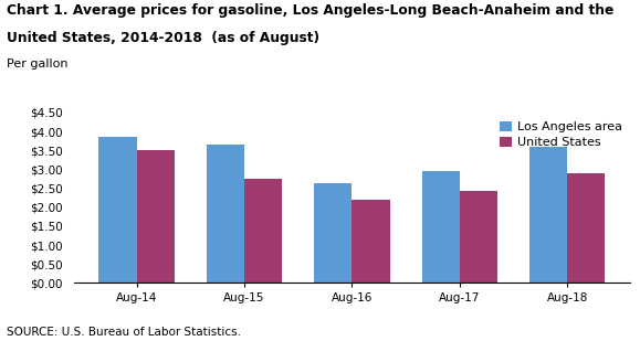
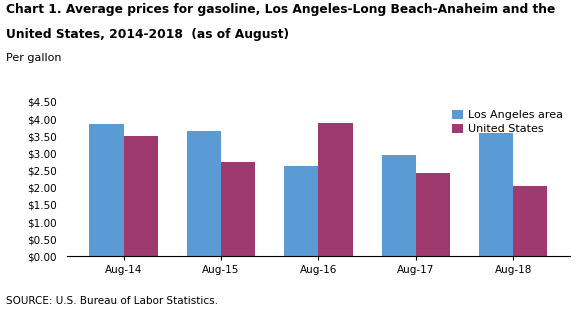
United States/Aug-16: $2.19 -> $3.90
United States/Aug-18: $2.89 -> $2.05
